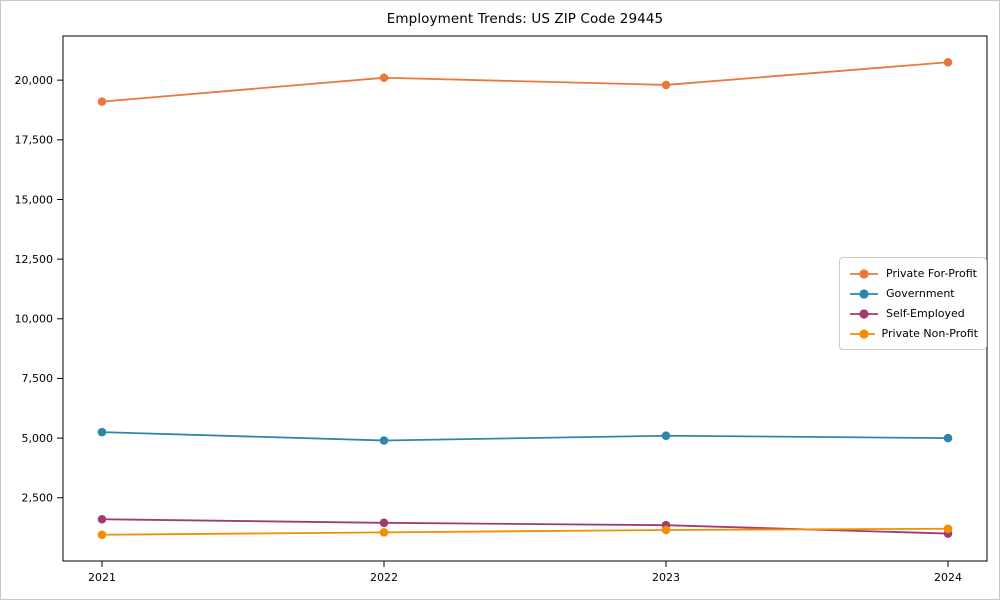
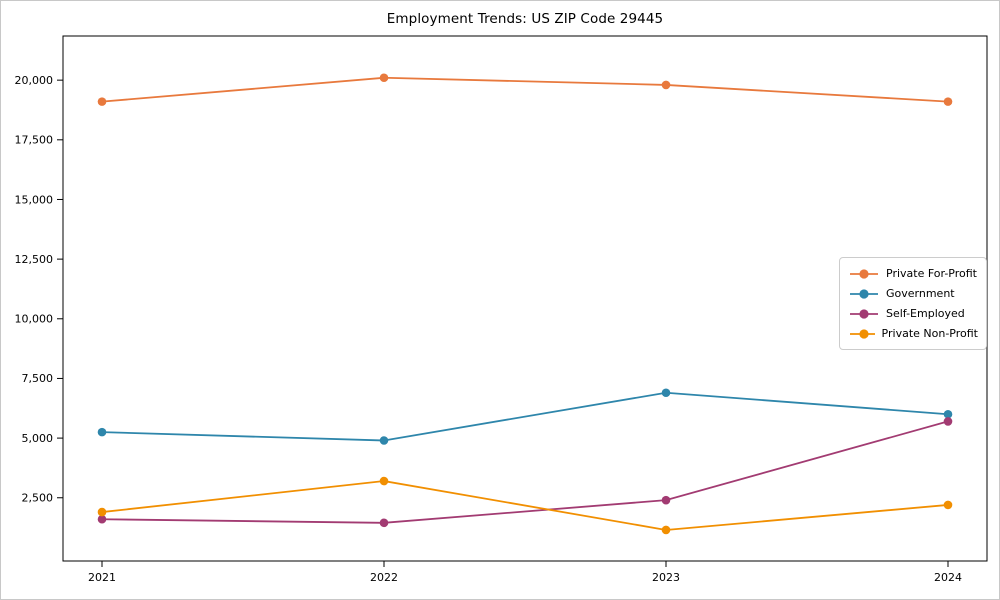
Private Non-Profit/2021: 1000 -> 1900
Private Non-Profit/2022: 1000 -> 3200
Government/2023: 5100 -> 6900
Self-Employed/2023: 1400 -> 2400
Private For-Profit/2024: 20800 -> 19100
Government/2024: 5000 -> 6000
Self-Employed/2024: 1000 -> 5700
Private Non-Profit/2024: 1200 -> 2200
